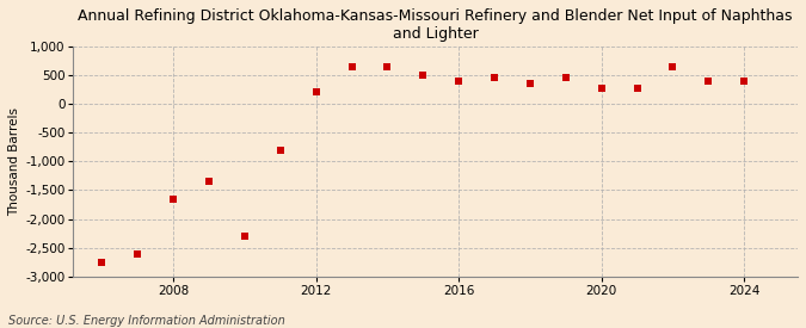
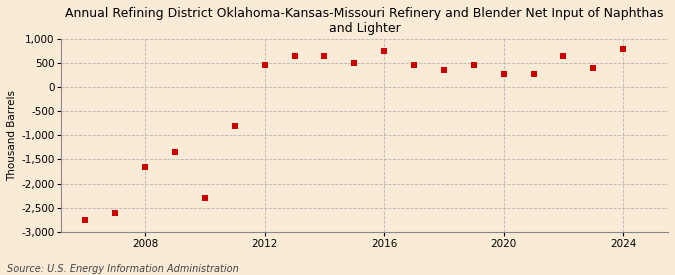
2012: 200 -> 450
2016: 400 -> 750
2024: 400 -> 800
